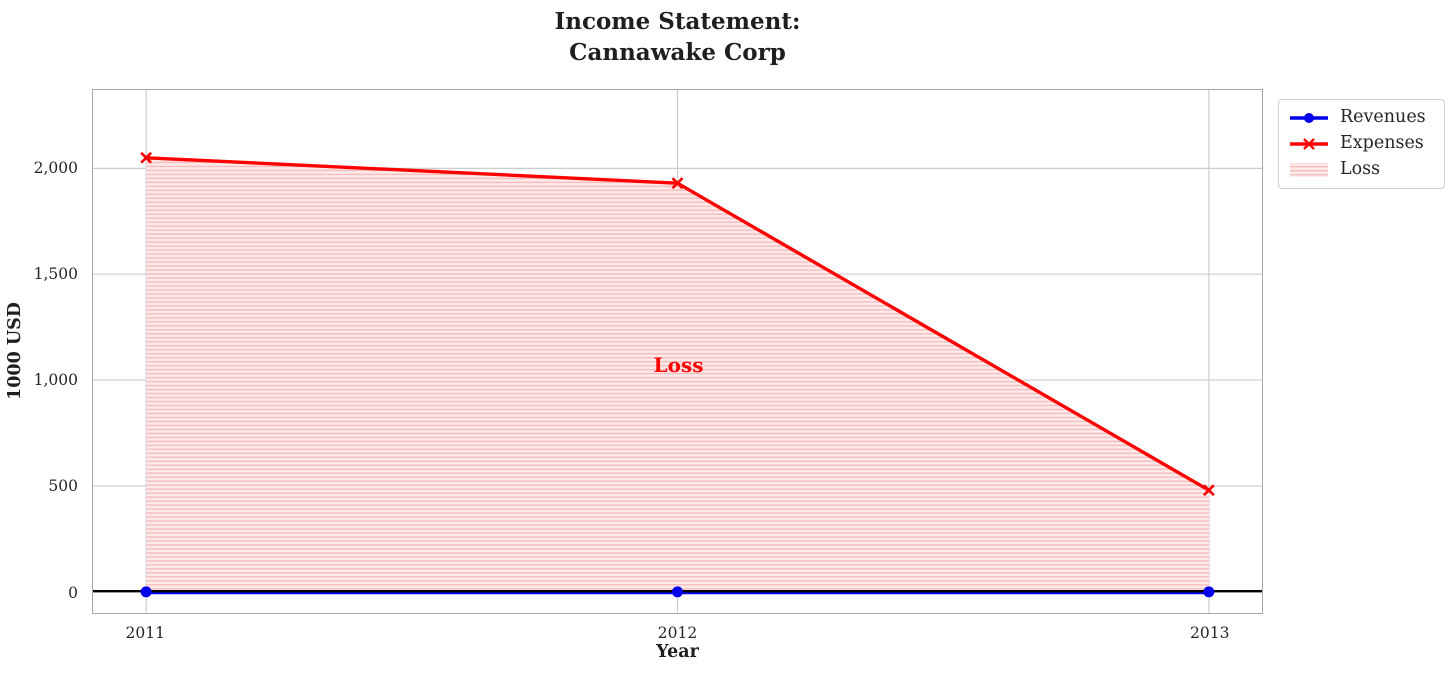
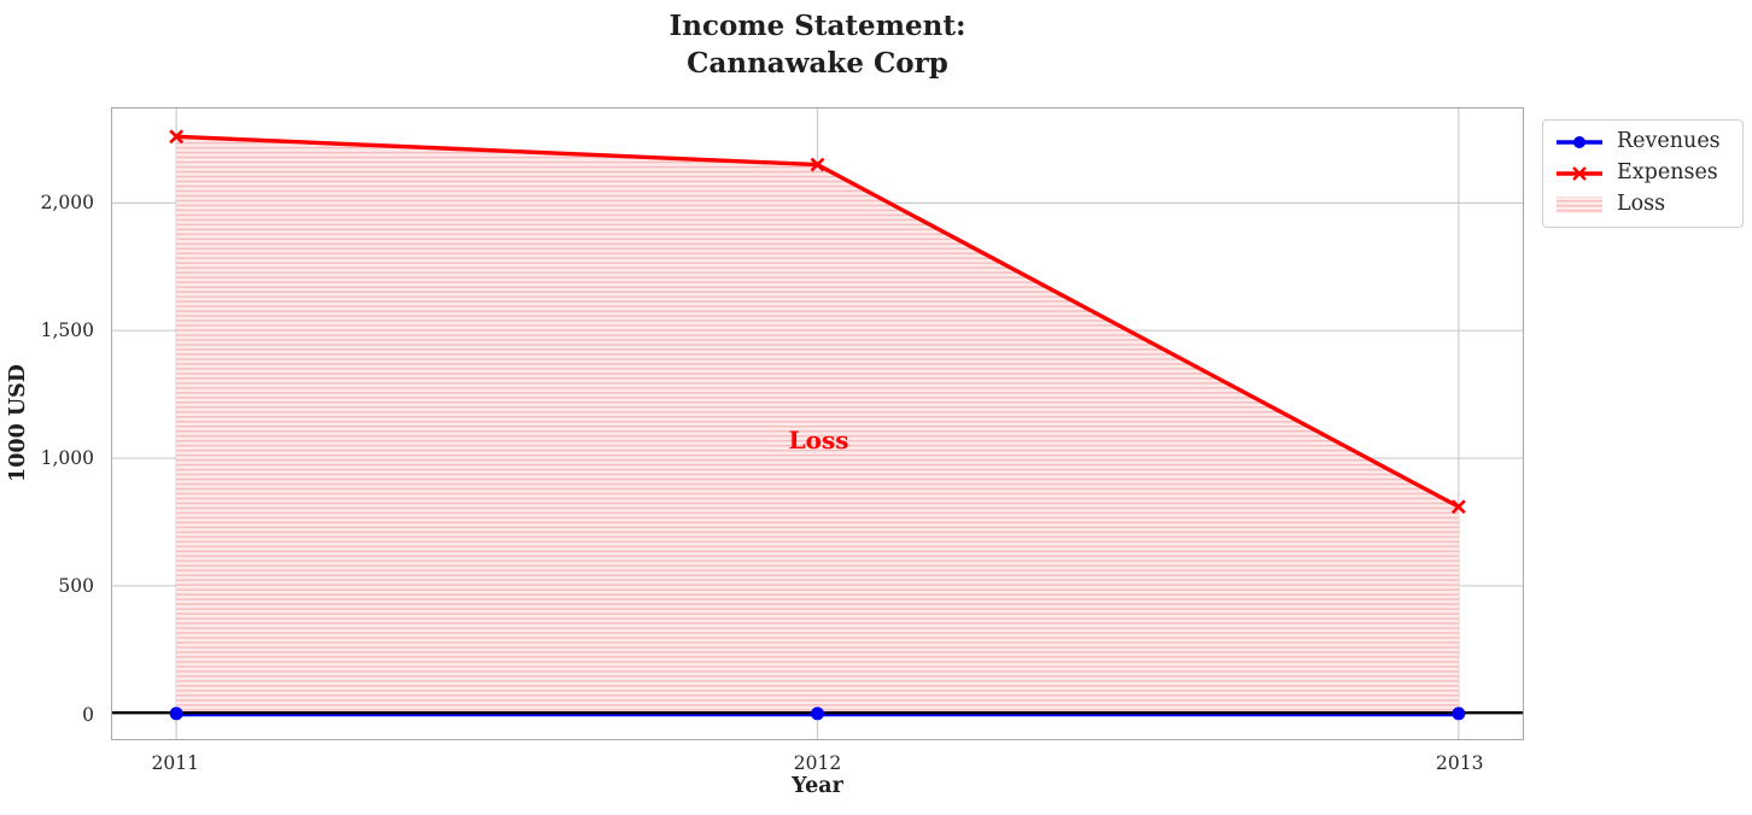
Expenses/2011: 2050 -> 2260
Expenses/2012: 1930 -> 2150
Expenses/2013: 480 -> 810
